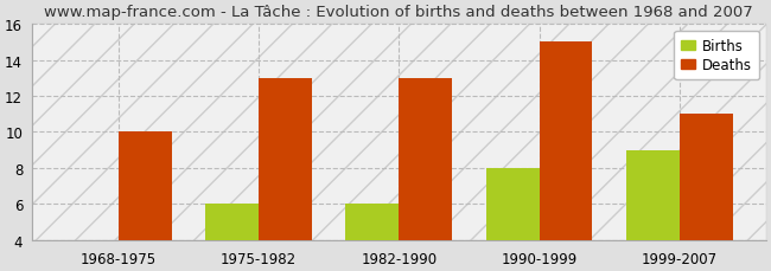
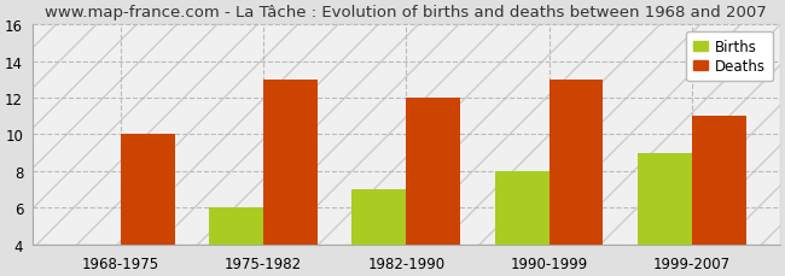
Births/1982-1990: 6 -> 7
Deaths/1982-1990: 13 -> 12
Deaths/1990-1999: 15 -> 13
